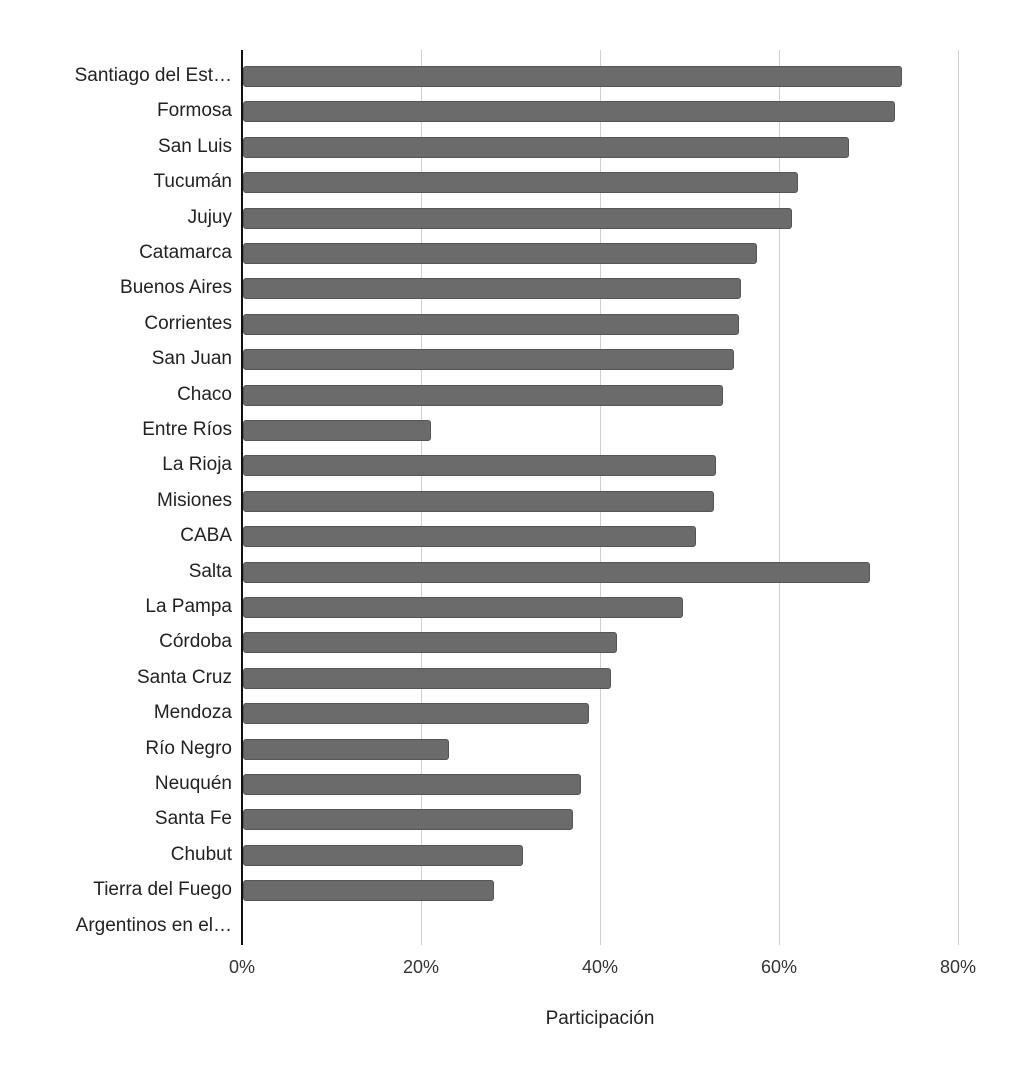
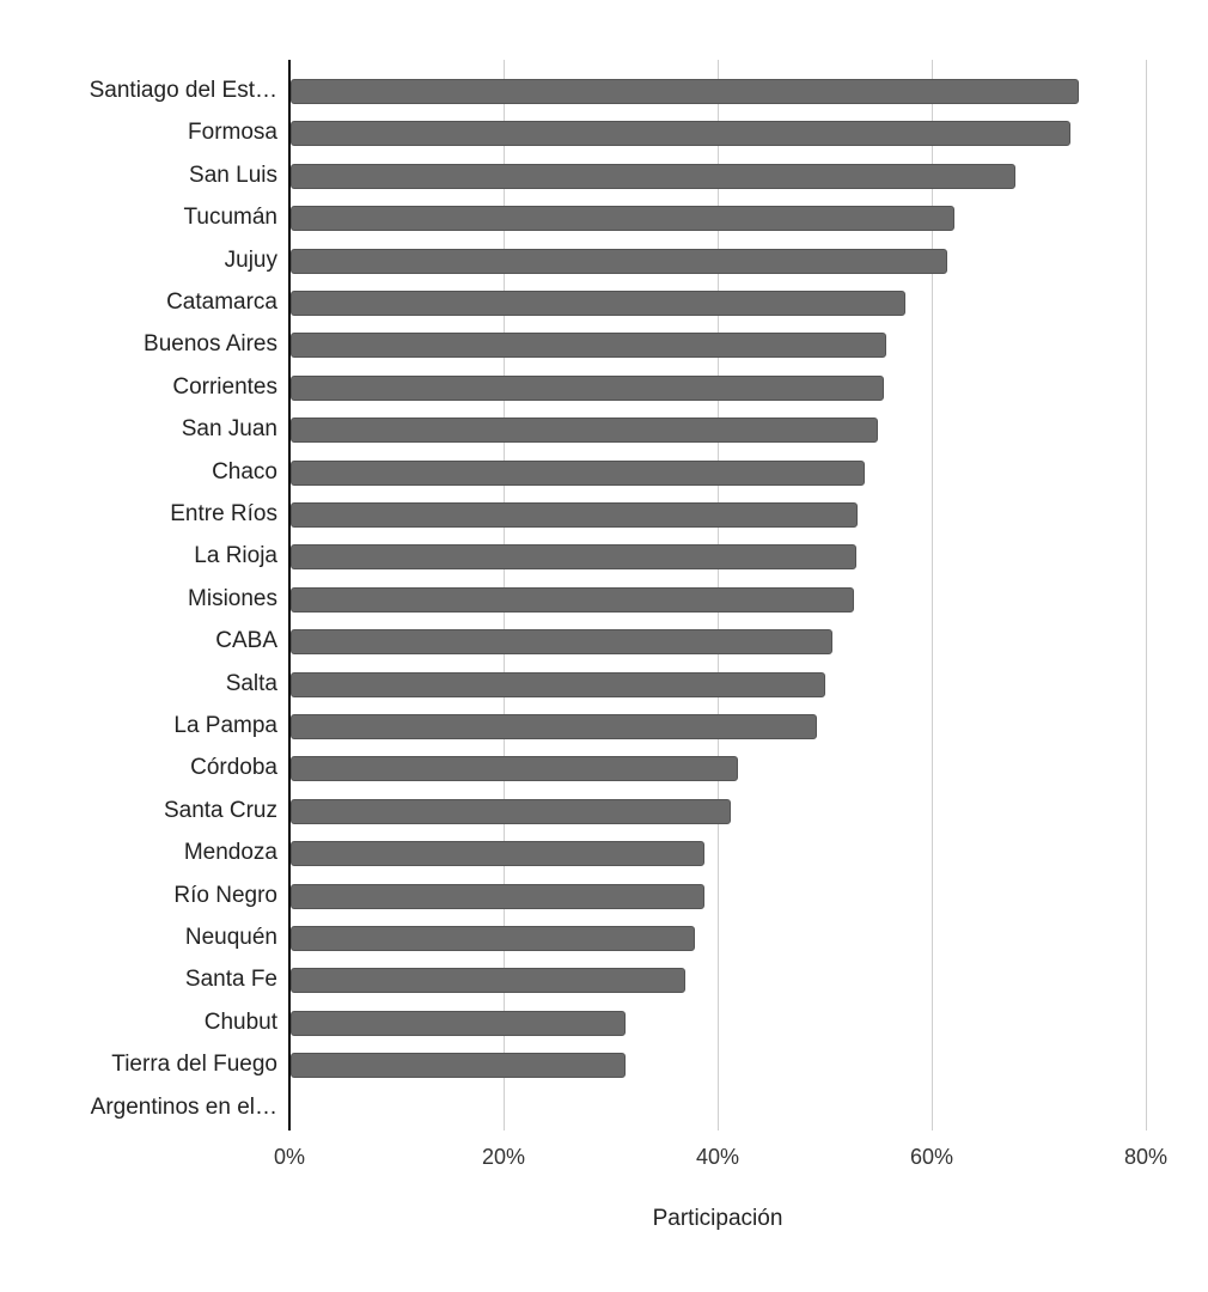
Entre Ríos: 21% -> 53%
Salta: 70% -> 50%
Río Negro: 23% -> 39%
Tierra del Fuego: 28% -> 31%
